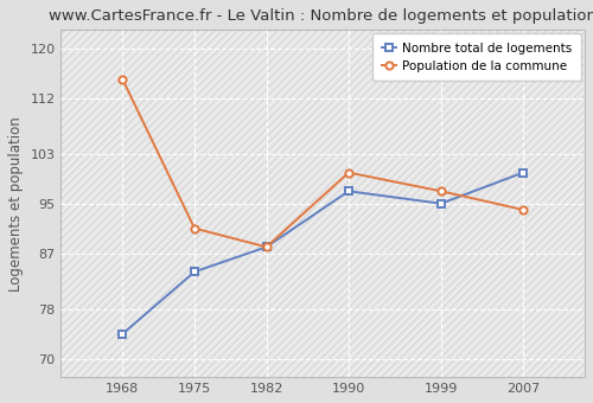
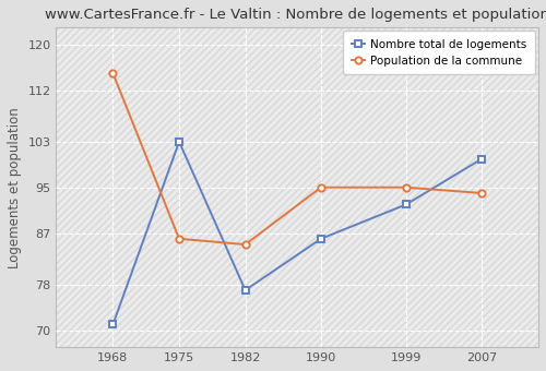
Nombre total de logements/1968: 74 -> 71
Nombre total de logements/1975: 84 -> 103
Population de la commune/1975: 91 -> 86
Nombre total de logements/1982: 88 -> 77
Population de la commune/1982: 88 -> 85
Nombre total de logements/1990: 97 -> 86
Population de la commune/1990: 100 -> 95
Nombre total de logements/1999: 95 -> 92
Population de la commune/1999: 97 -> 95
